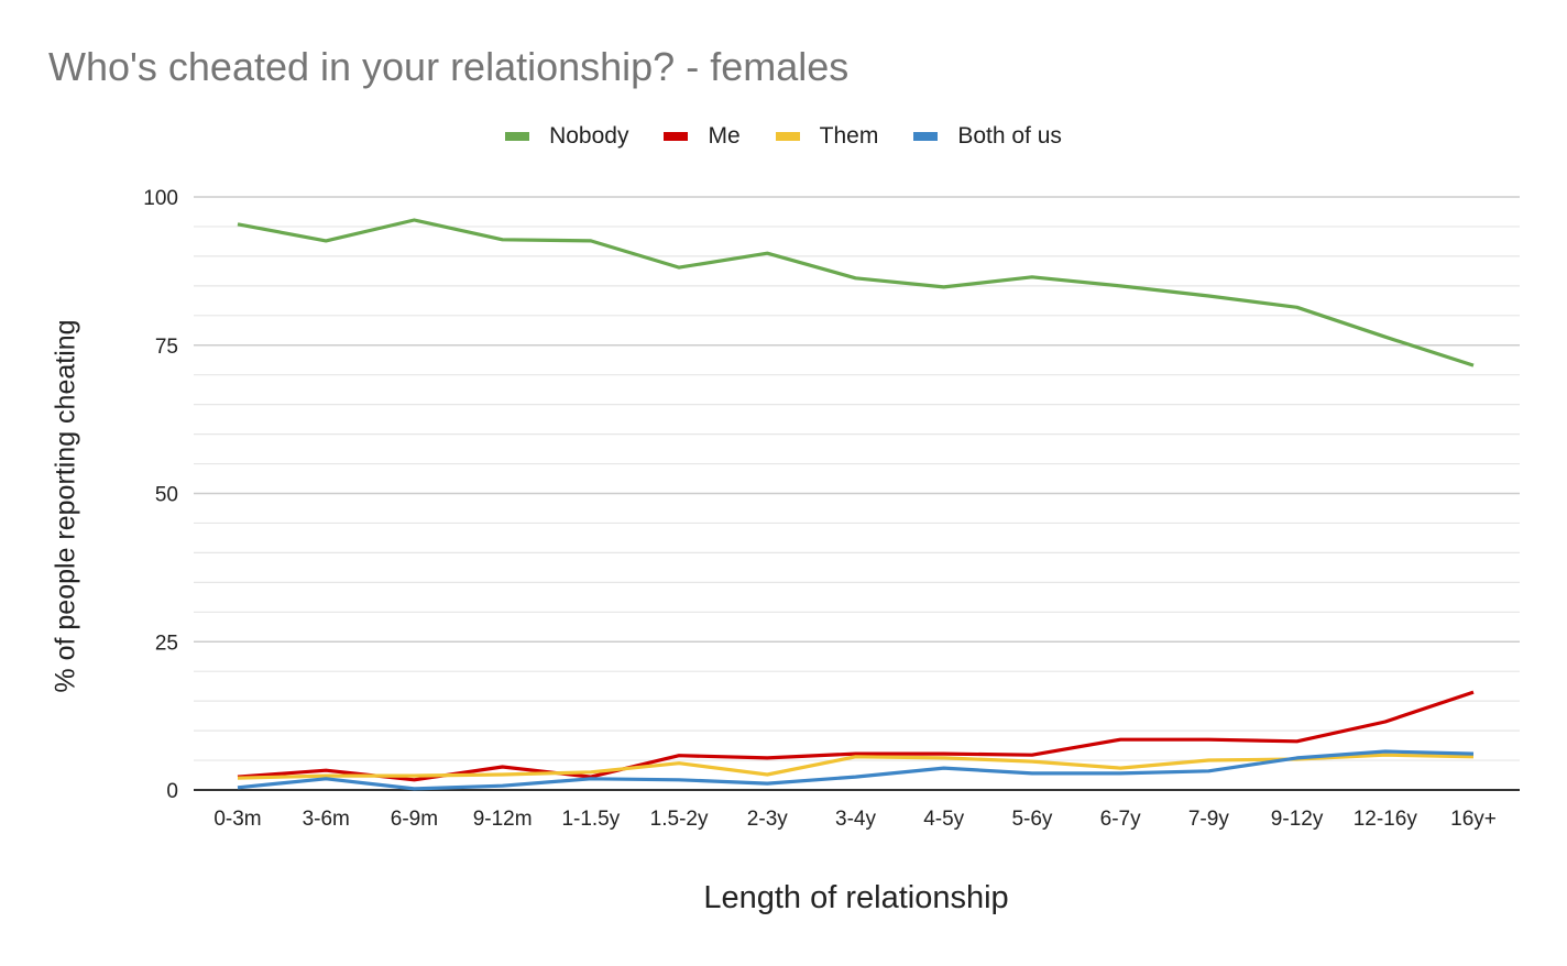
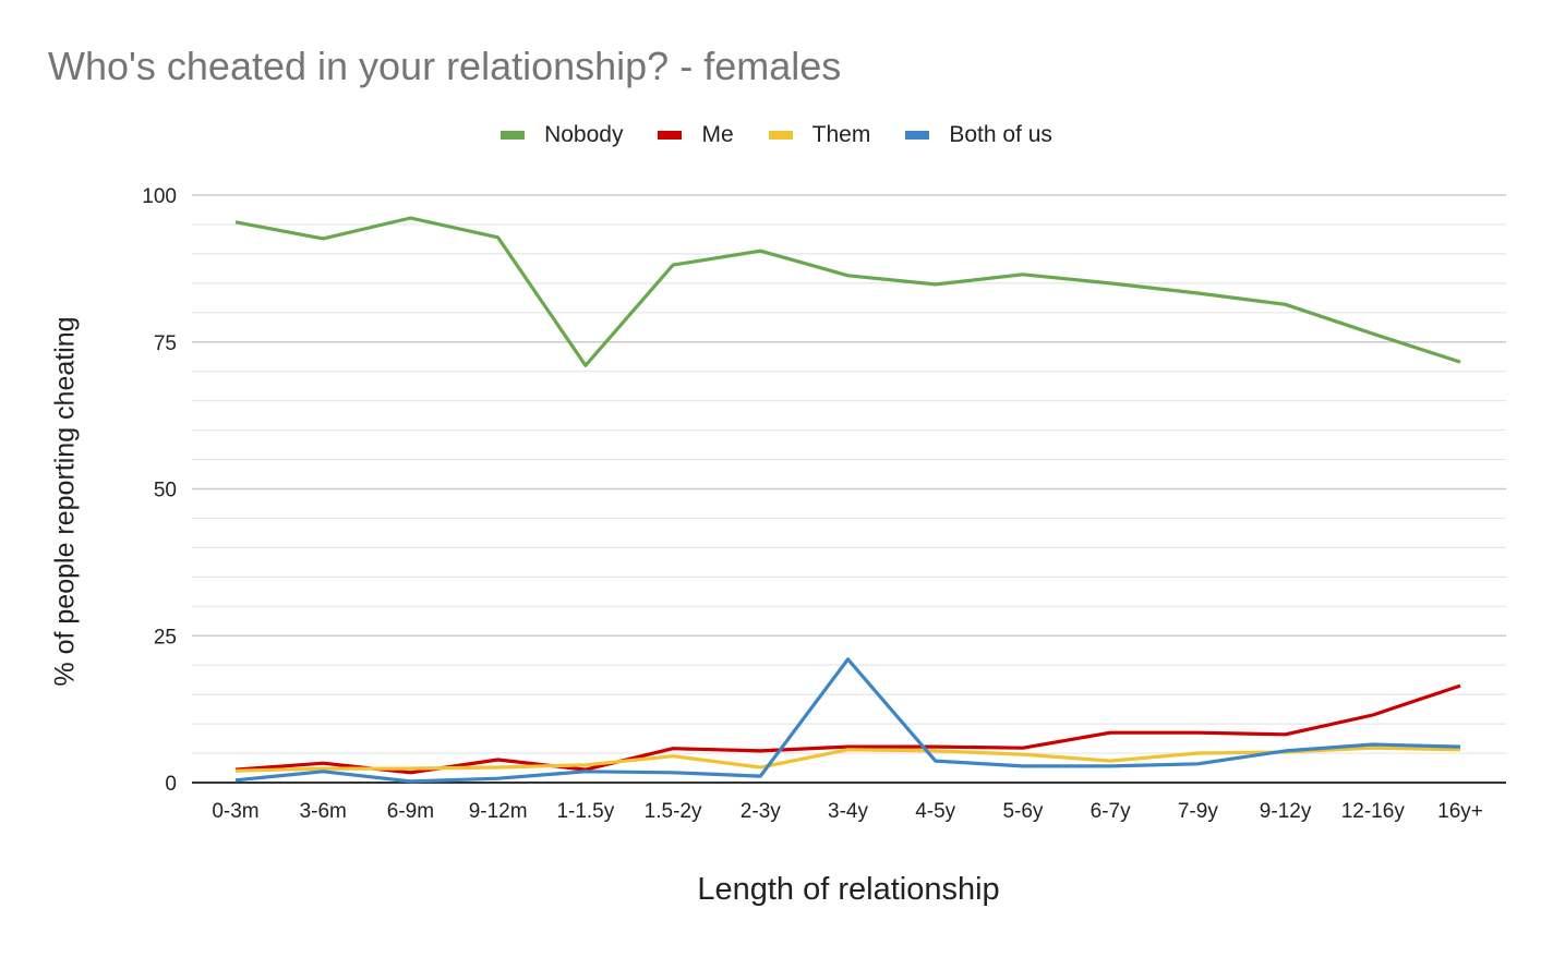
Nobody/1-1.5y: 93 -> 71
Both of us/3-4y: 2 -> 21
